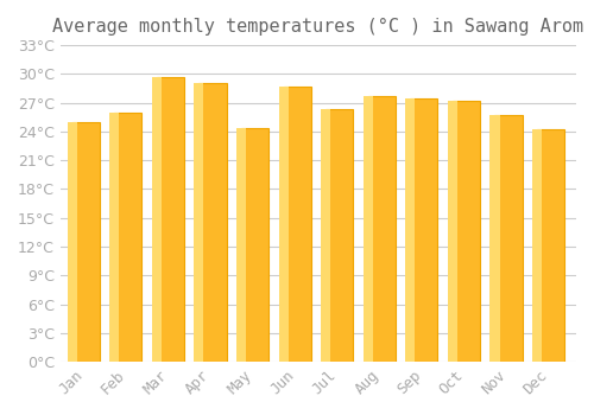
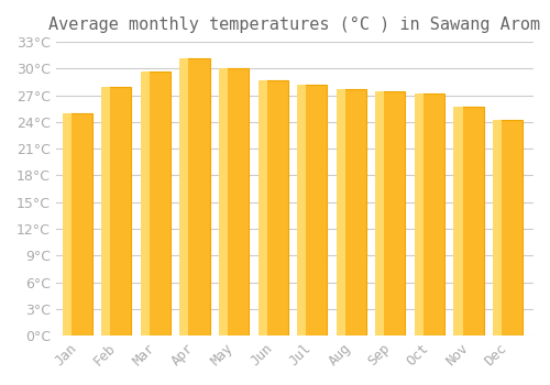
Feb: 26.0°C -> 28.0°C
Apr: 29.0°C -> 31.1°C
May: 24.4°C -> 30.1°C
Jul: 26.4°C -> 28.2°C
